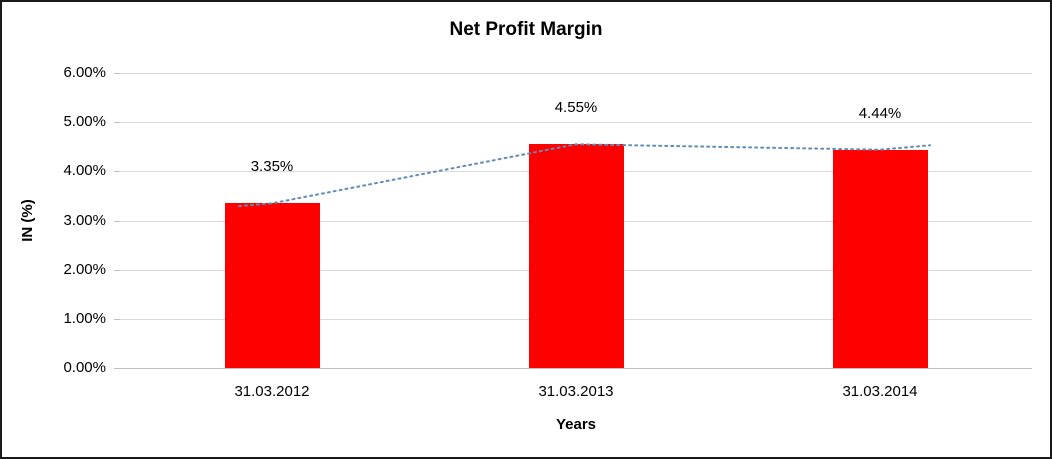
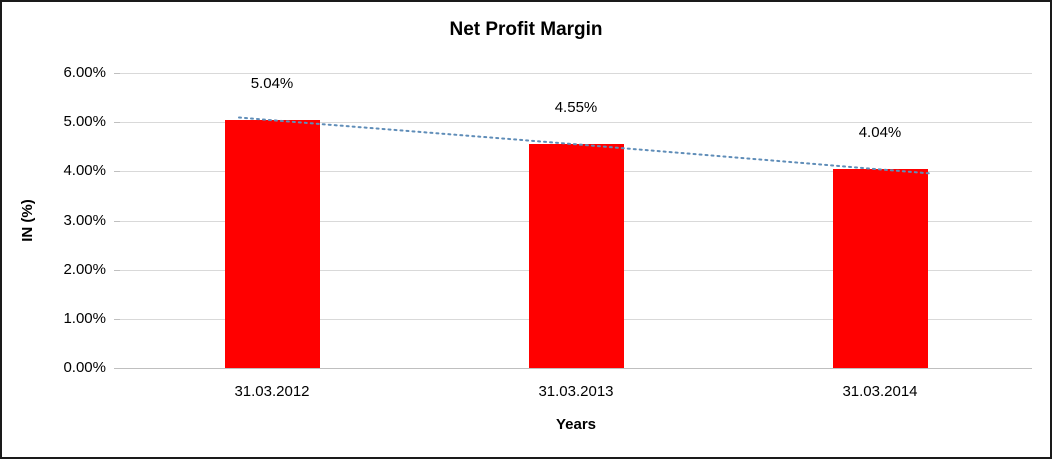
31.03.2012: 3.35% -> 5.04%
31.03.2014: 4.44% -> 4.04%
